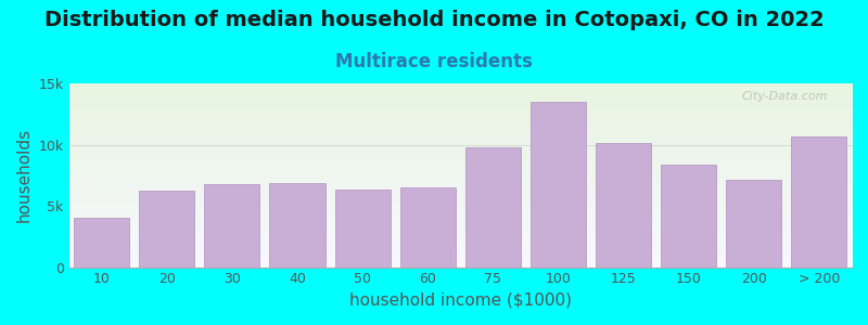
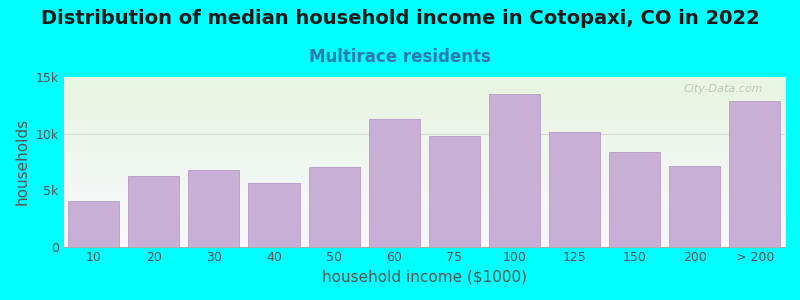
40: 6.9k -> 5.6k
50: 6.3k -> 7.0k
60: 6.5k -> 11.3k
> 200: 10.7k -> 12.9k
